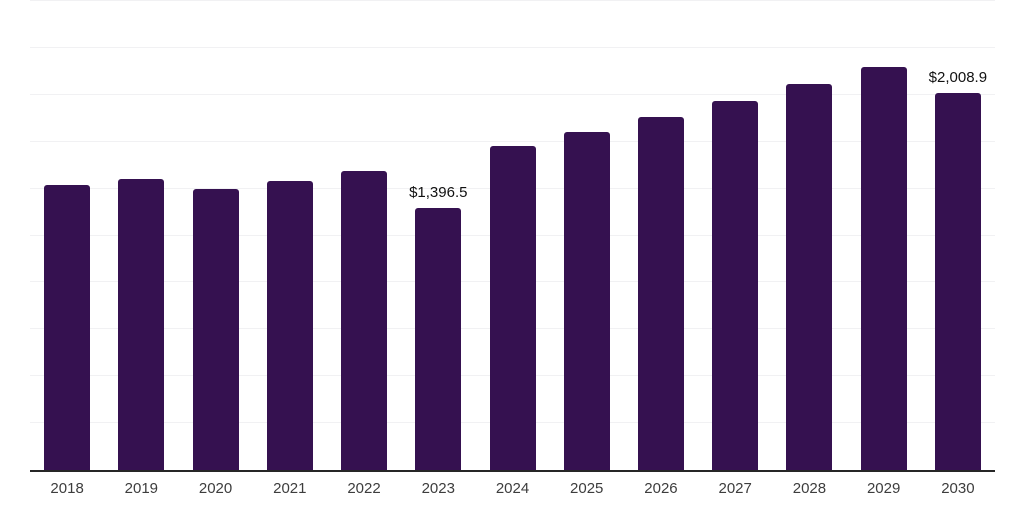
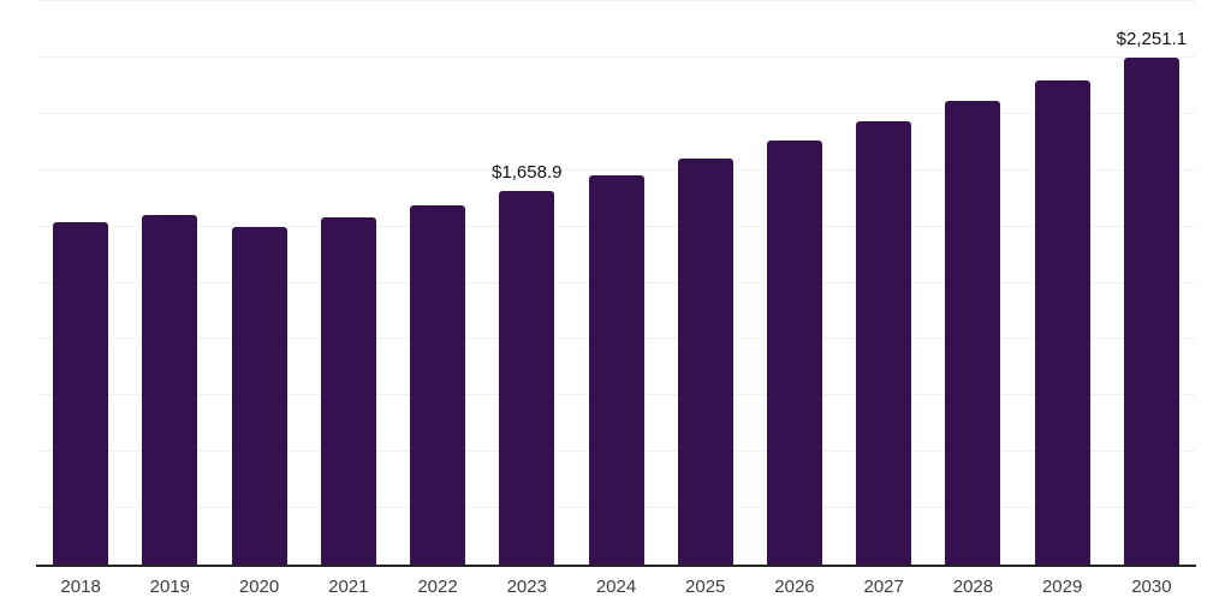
2023: $1,396.5 -> $1,658.9
2030: $2,008.9 -> $2,251.1
